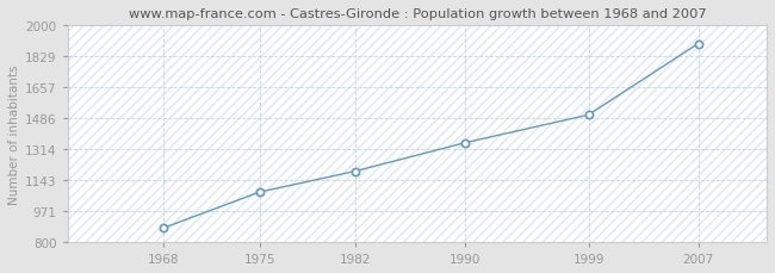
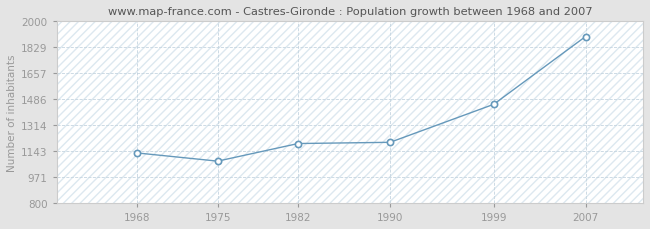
1968: 880 -> 1130
1990: 1350 -> 1200
1999: 1500 -> 1450
